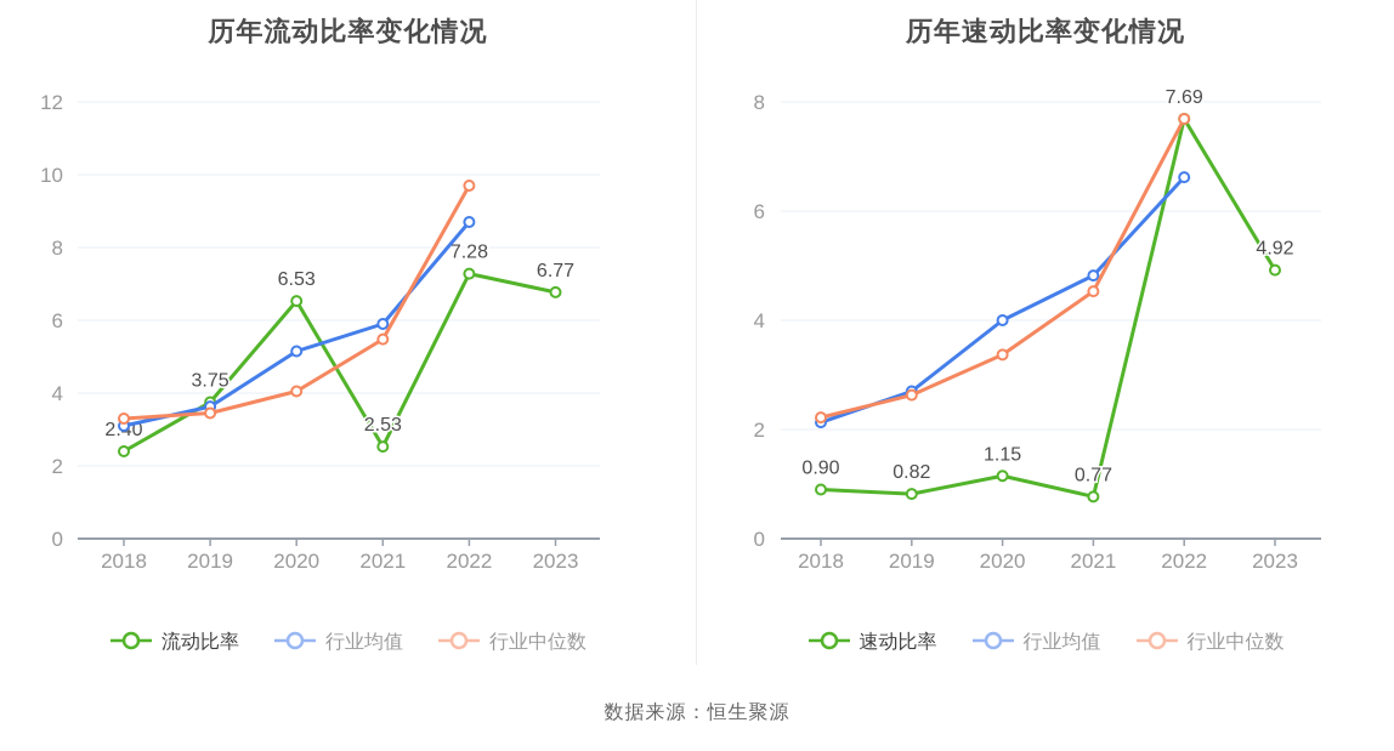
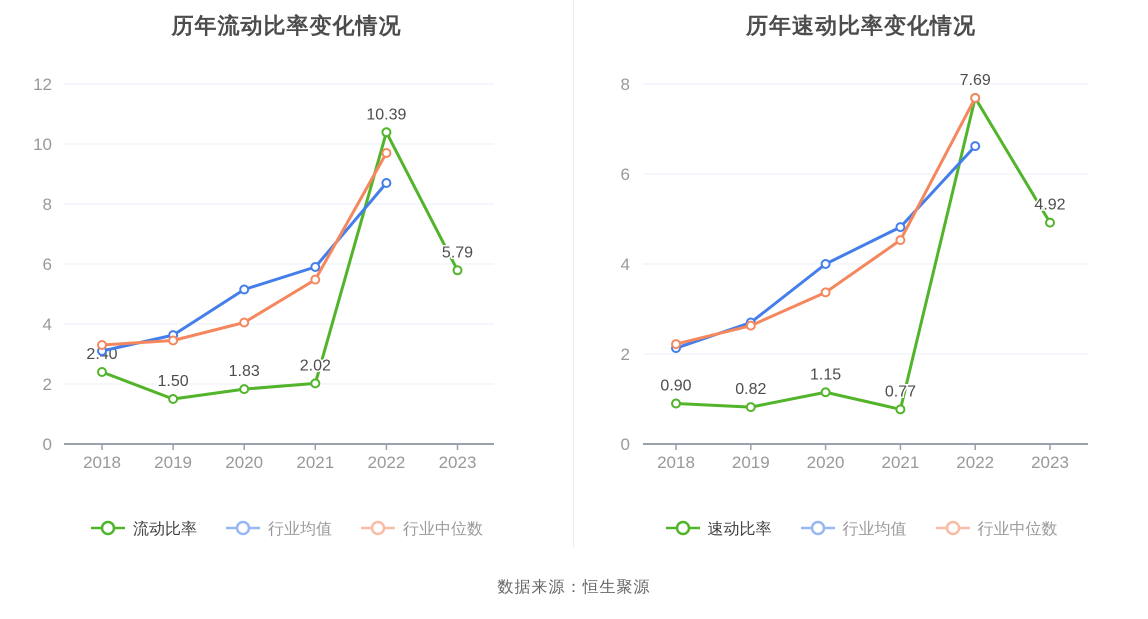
历年流动比率变化情况/流动比率/2019: 3.75 -> 1.50
历年流动比率变化情况/流动比率/2020: 6.53 -> 1.83
历年流动比率变化情况/流动比率/2021: 2.53 -> 2.02
历年流动比率变化情况/流动比率/2022: 7.28 -> 10.39
历年流动比率变化情况/流动比率/2023: 6.77 -> 5.79
